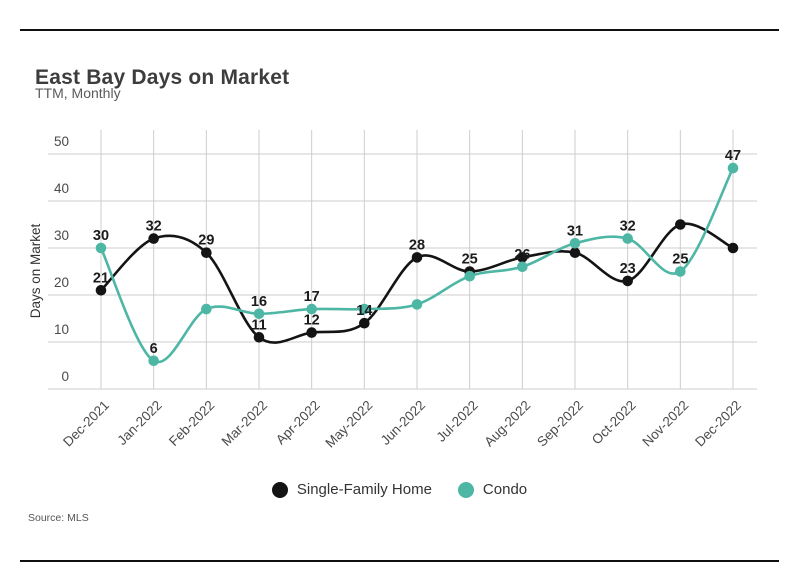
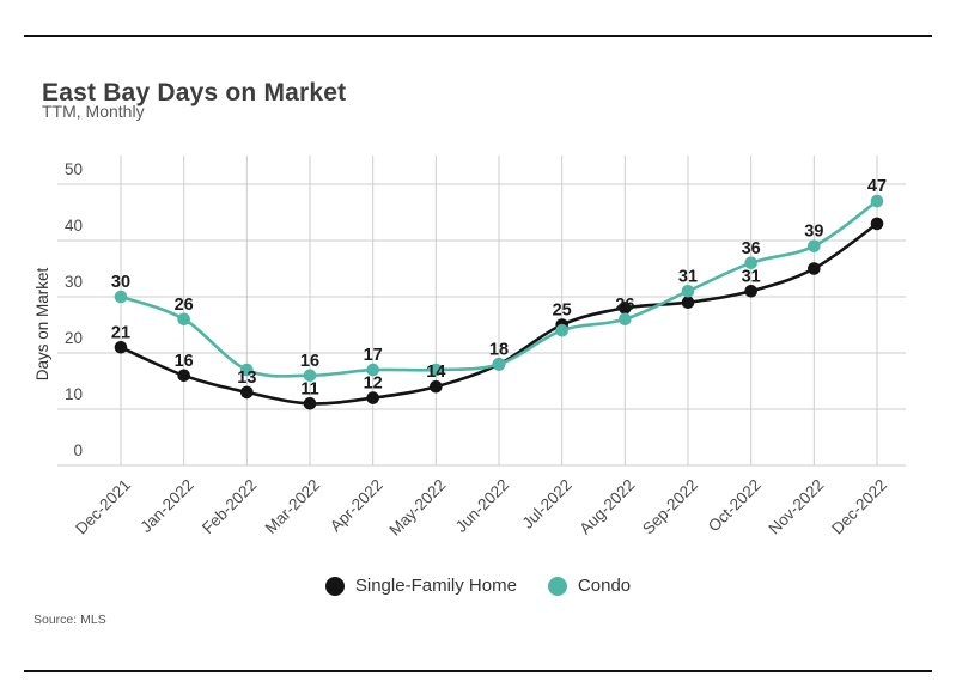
Single-Family Home/Jan-2022: 32 -> 16
Condo/Jan-2022: 6 -> 26
Single-Family Home/Feb-2022: 29 -> 13
Single-Family Home/Jun-2022: 28 -> 18
Single-Family Home/Oct-2022: 23 -> 31
Condo/Oct-2022: 32 -> 36
Condo/Nov-2022: 25 -> 39
Single-Family Home/Dec-2022: 30 -> 43
